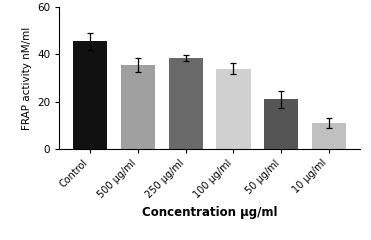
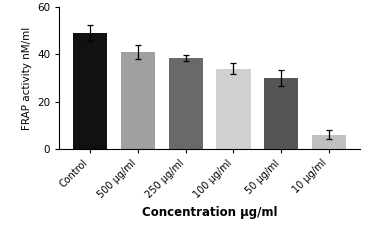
Control: 45.5 -> 49.0
500 µg/ml: 35.5 -> 41.0
50 µg/ml: 21.0 -> 30.0
10 µg/ml: 11.0 -> 6.0
